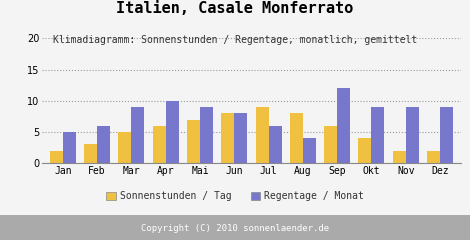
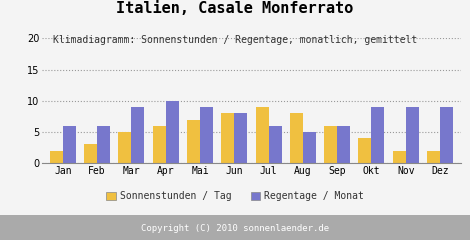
Regentage / Monat/Jan: 5 -> 6
Regentage / Monat/Aug: 4 -> 5
Regentage / Monat/Sep: 12 -> 6
